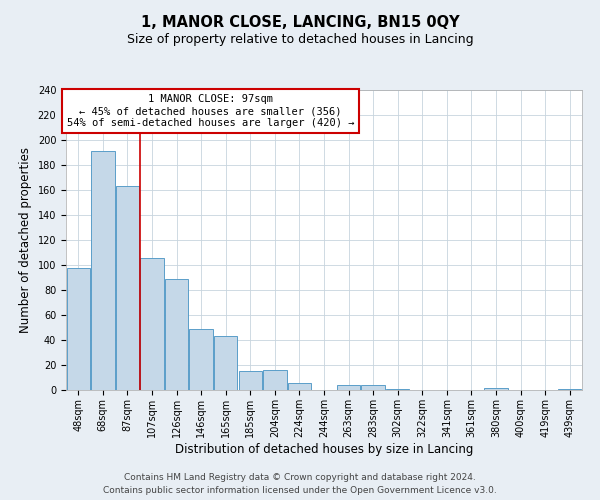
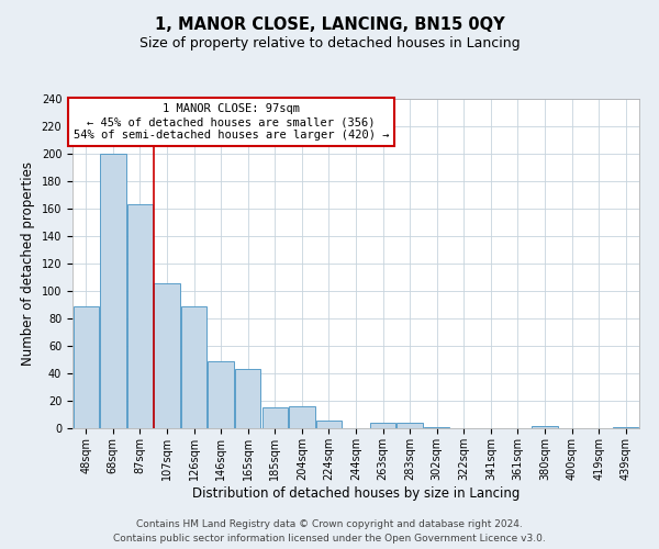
48sqm: 98 -> 89
68sqm: 191 -> 200
